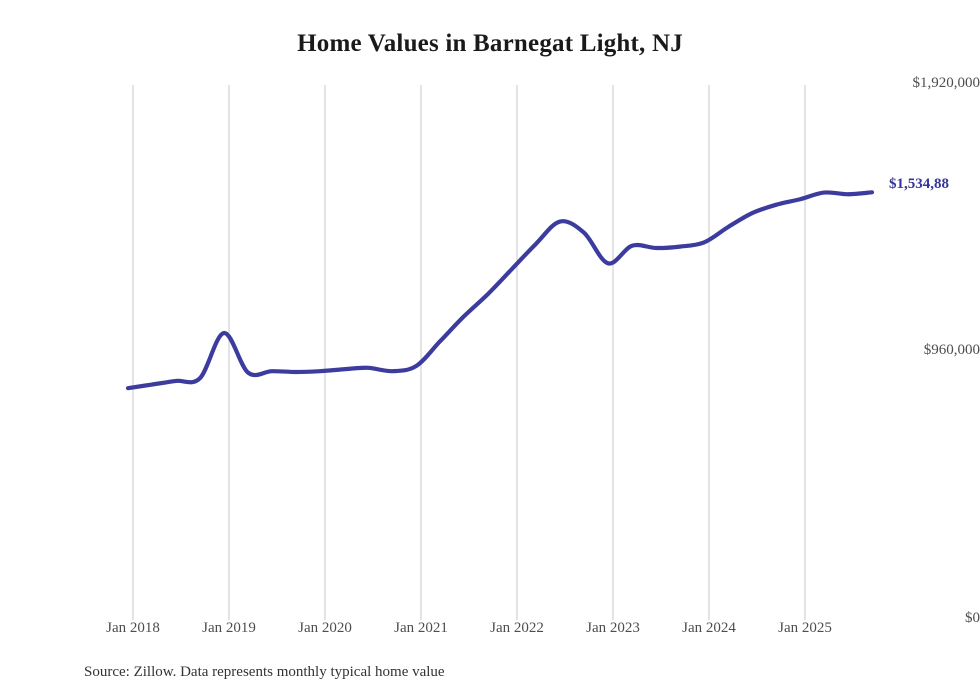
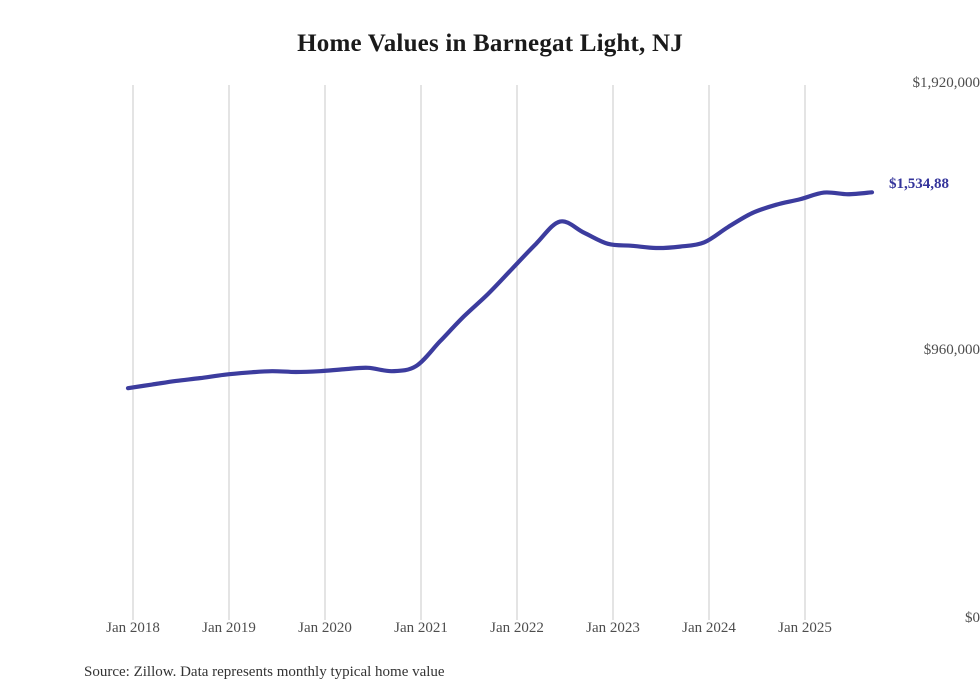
Jan 2019: $1030000 -> $880000
Jan 2023: $1280000 -> $1350000
